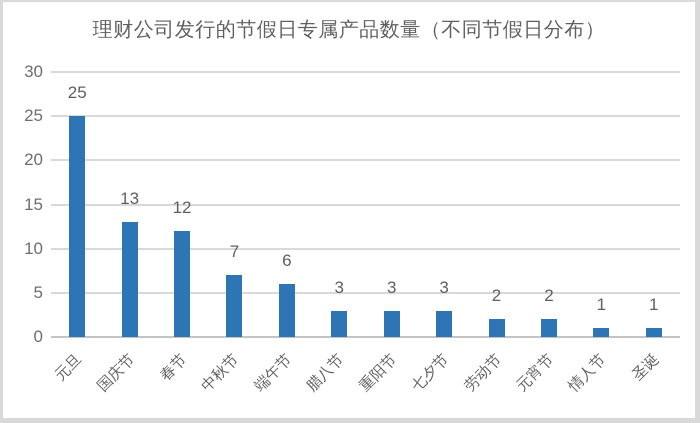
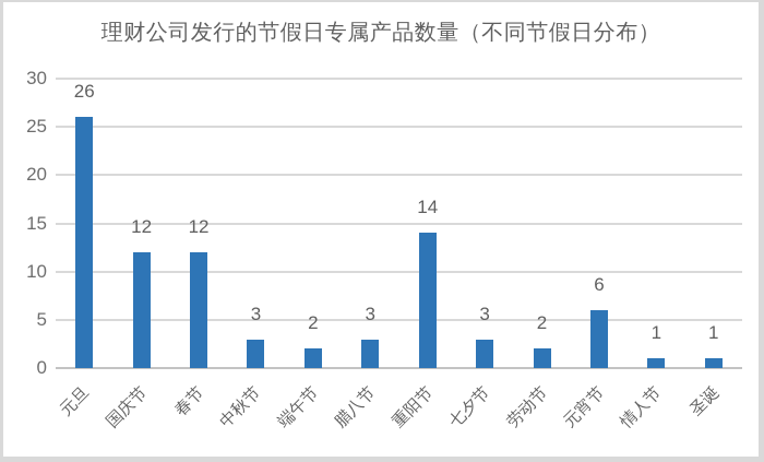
元旦: 25 -> 26
国庆节: 13 -> 12
中秋节: 7 -> 3
端午节: 6 -> 2
重阳节: 3 -> 14
元宵节: 2 -> 6
